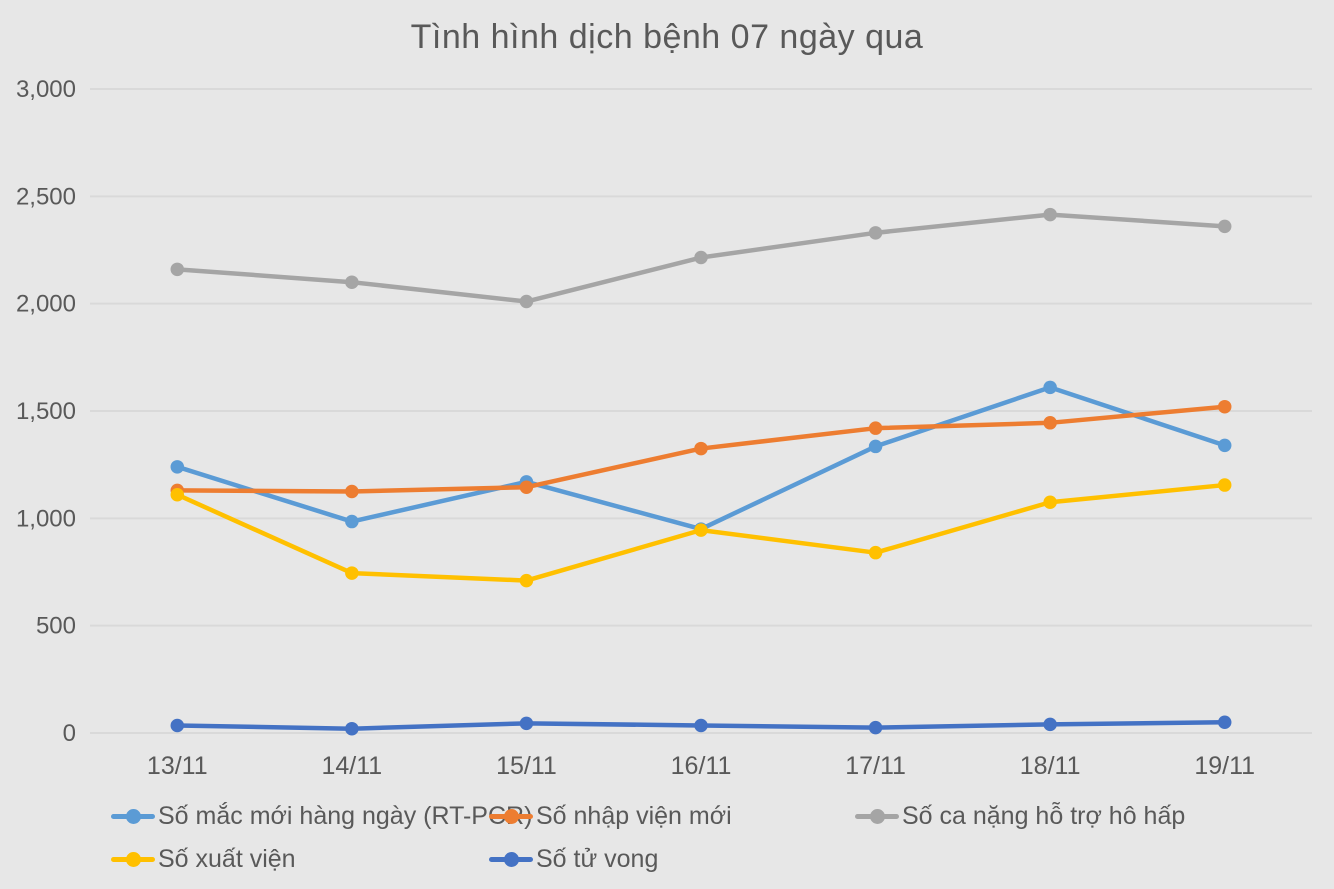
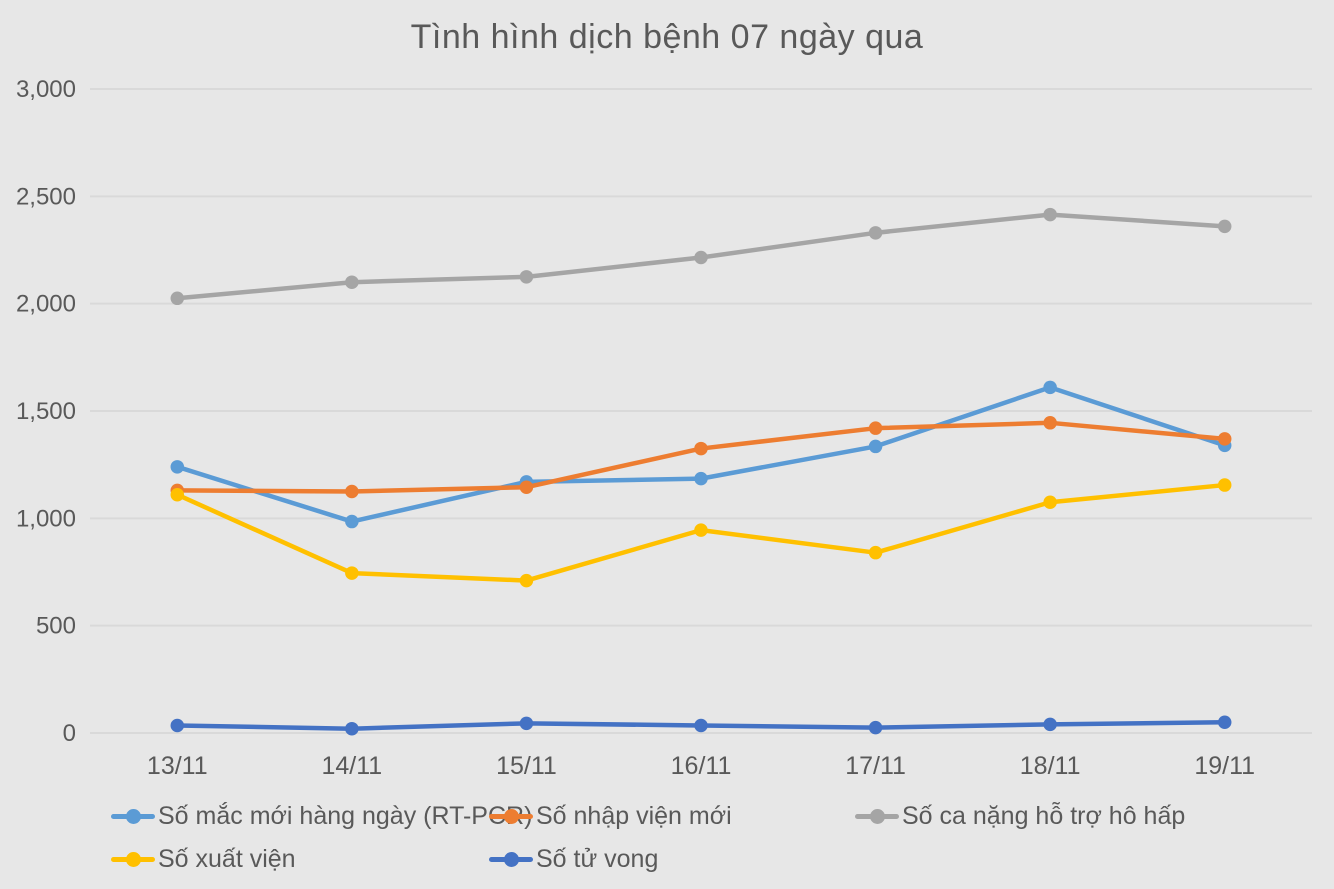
Số ca nặng hỗ trợ hô hấp/13/11: 2160 -> 2020
Số ca nặng hỗ trợ hô hấp/15/11: 2010 -> 2120
Số mắc mới hàng ngày (RT-PCR)/16/11: 950 -> 1180
Số nhập viện mới/19/11: 1520 -> 1370
